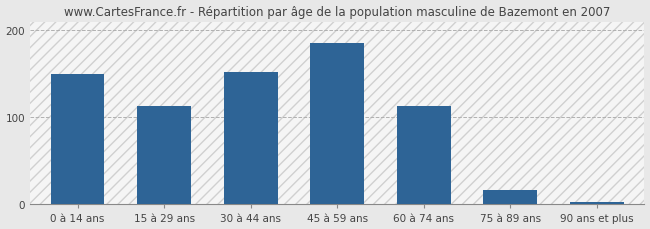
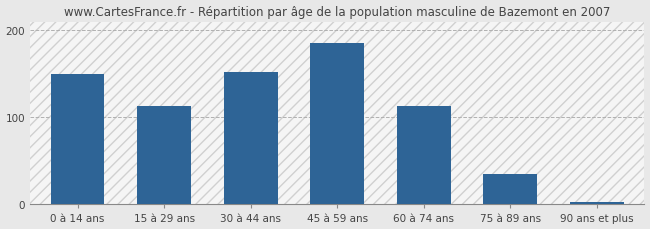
75 à 89 ans: 16 -> 35
